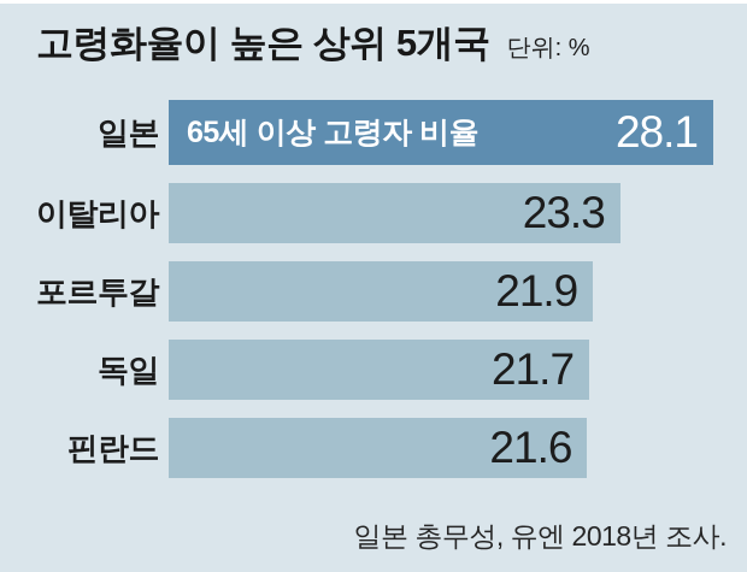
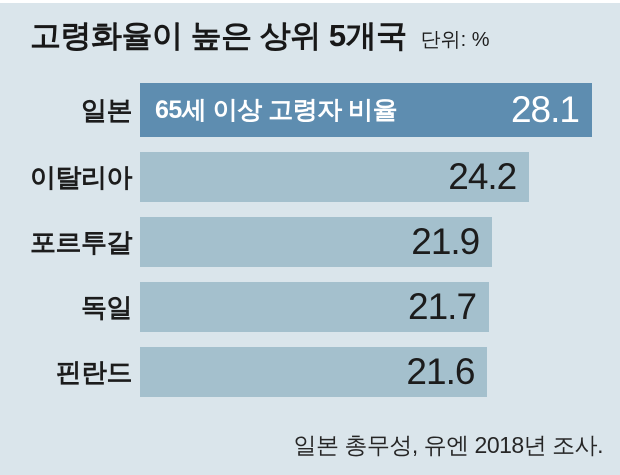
이탈리아: 23.3 -> 24.2
